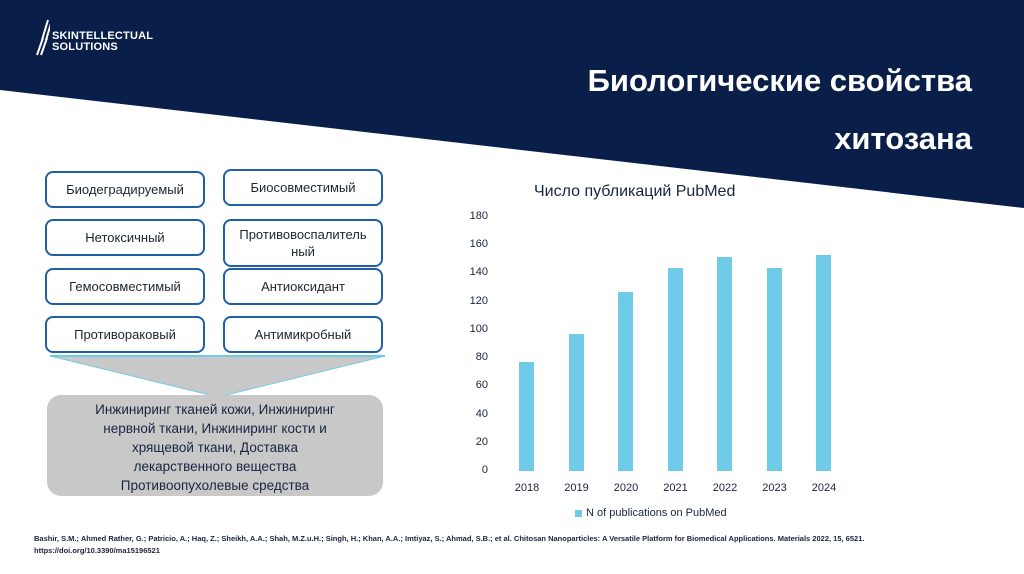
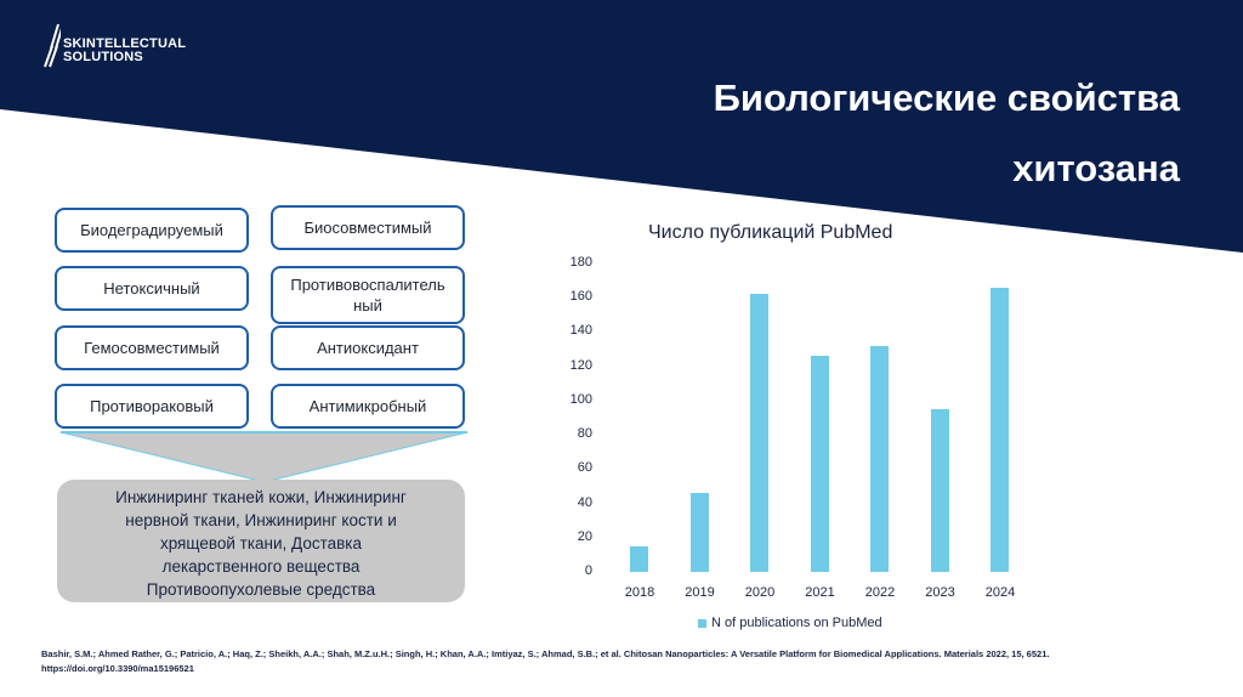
2018: 77 -> 15
2019: 97 -> 46
2020: 127 -> 162
2021: 144 -> 126
2022: 152 -> 132
2023: 144 -> 95
2024: 153 -> 166
